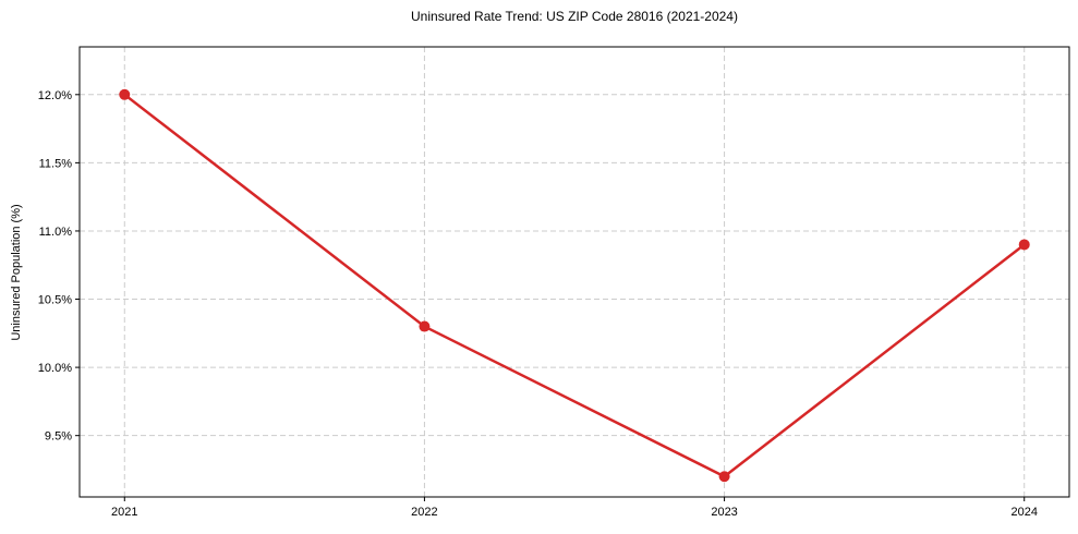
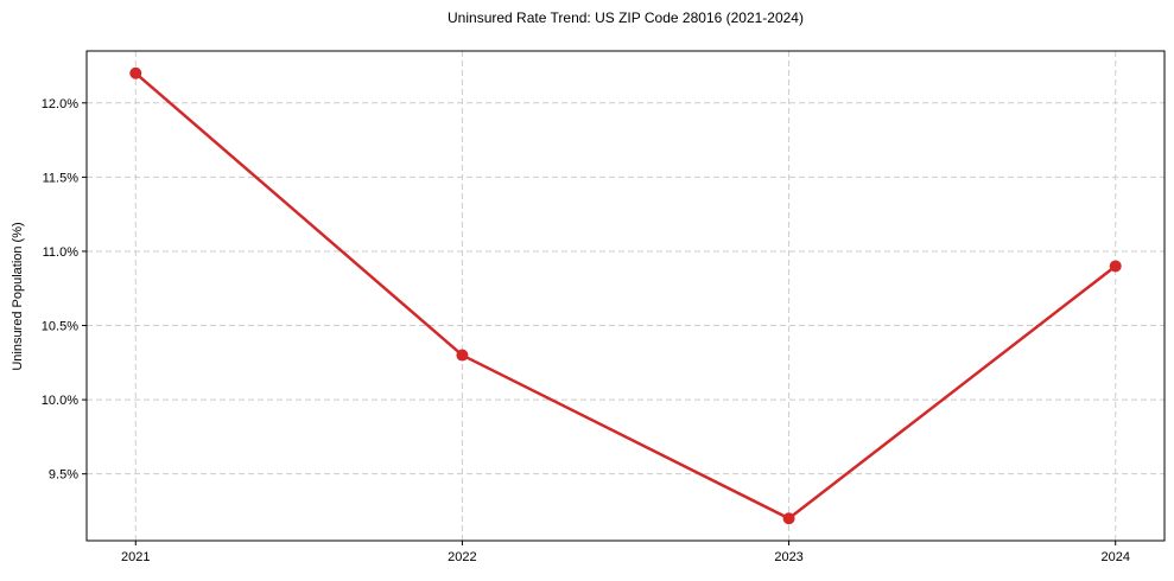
2021: 12.0% -> 12.2%
